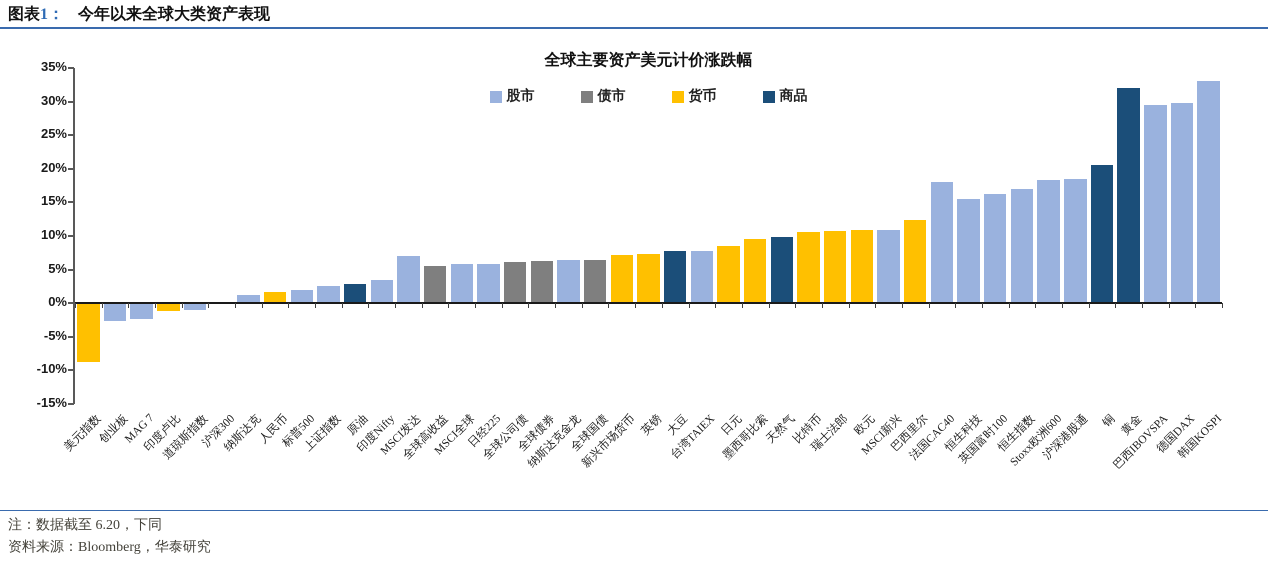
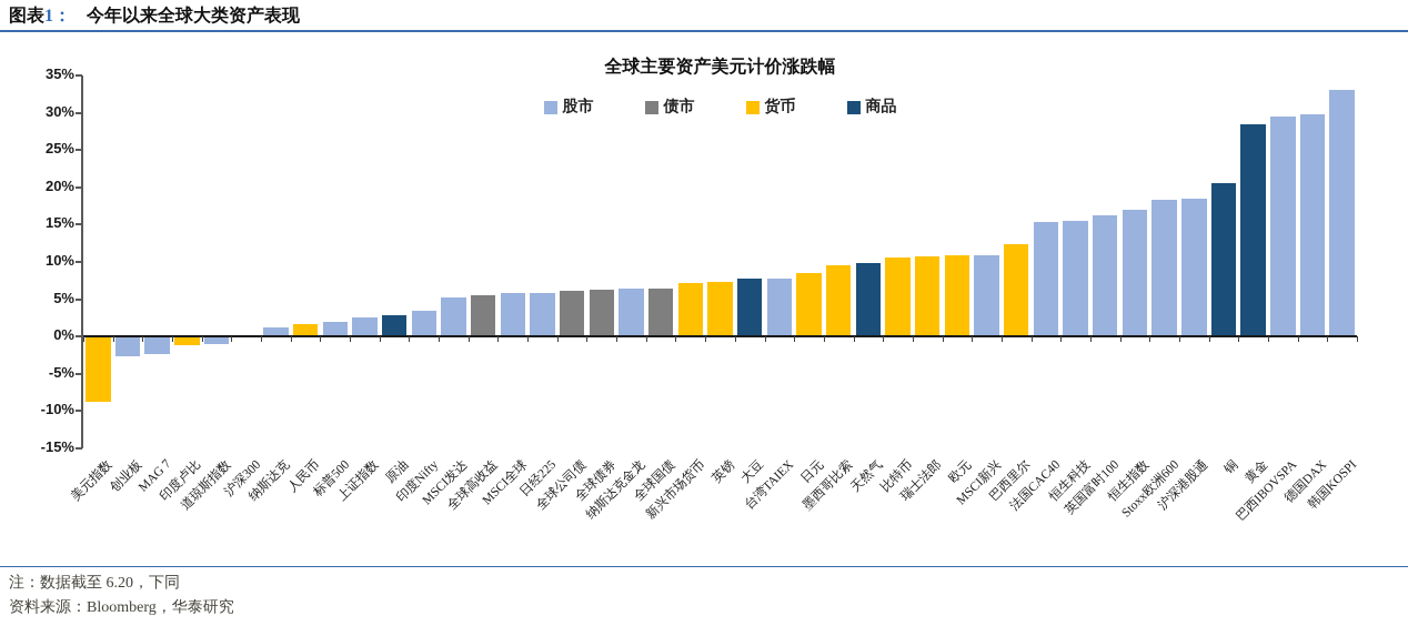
MSCI发达: 7% -> 5%
法国CAC40: 18% -> 15%
黄金: 32% -> 28%
